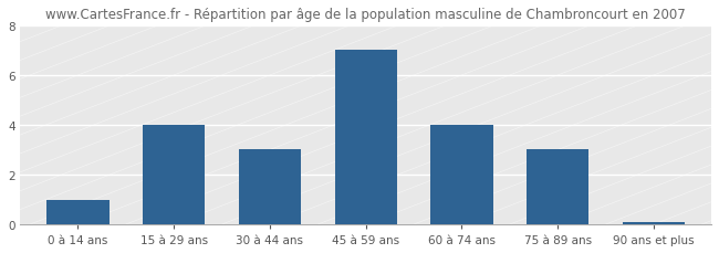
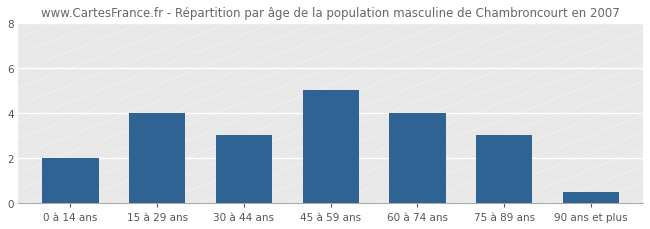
0 à 14 ans: 1.0 -> 2.0
45 à 59 ans: 7.0 -> 5.0
90 ans et plus: 0.1 -> 0.5
